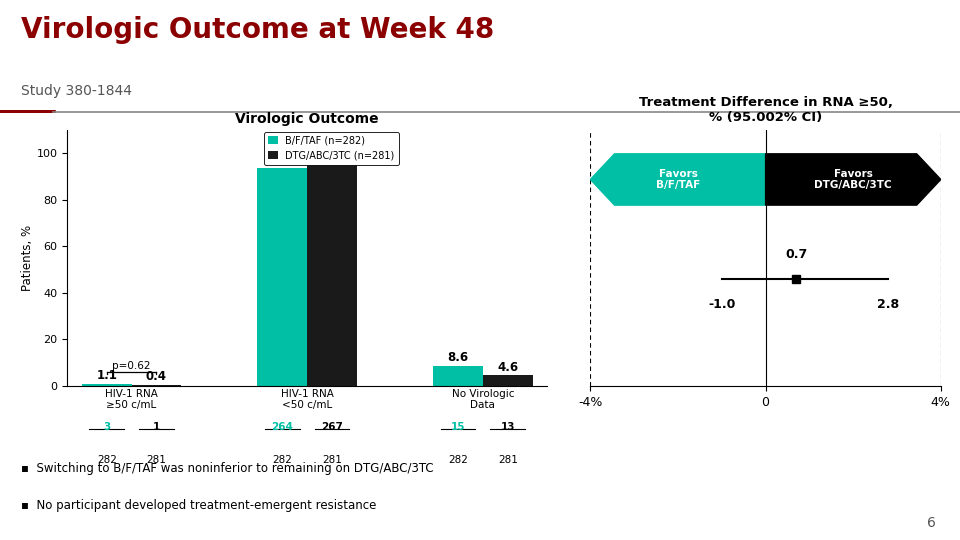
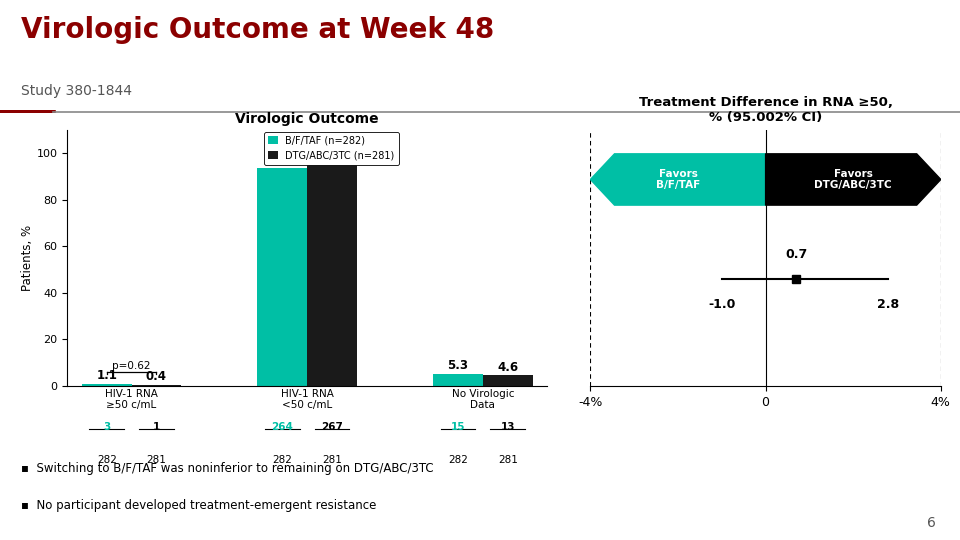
B/F/TAF (n=282)/No Virologic Data: 8.6 -> 5.3
